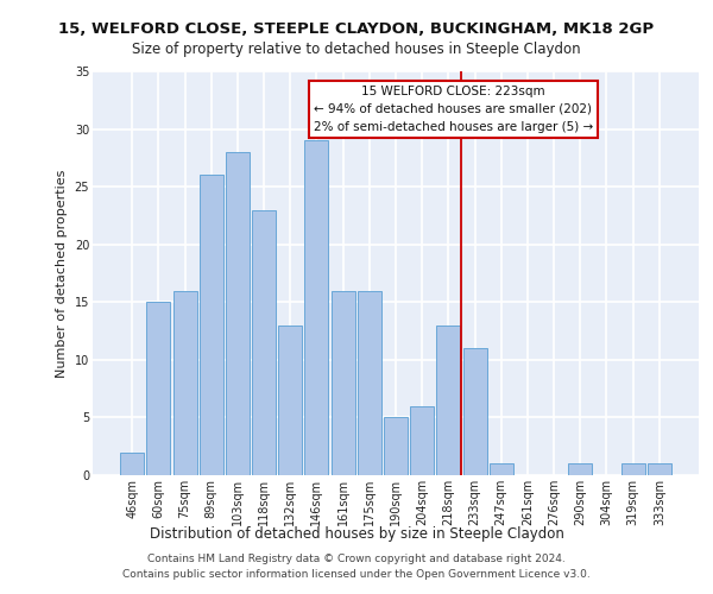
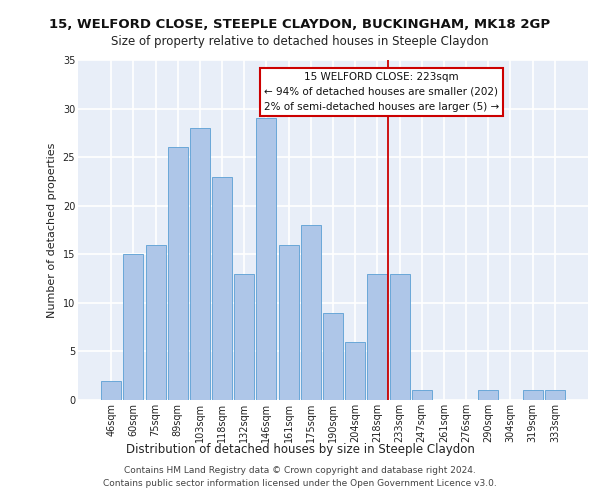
175sqm: 16 -> 18
190sqm: 5 -> 9
233sqm: 11 -> 13
